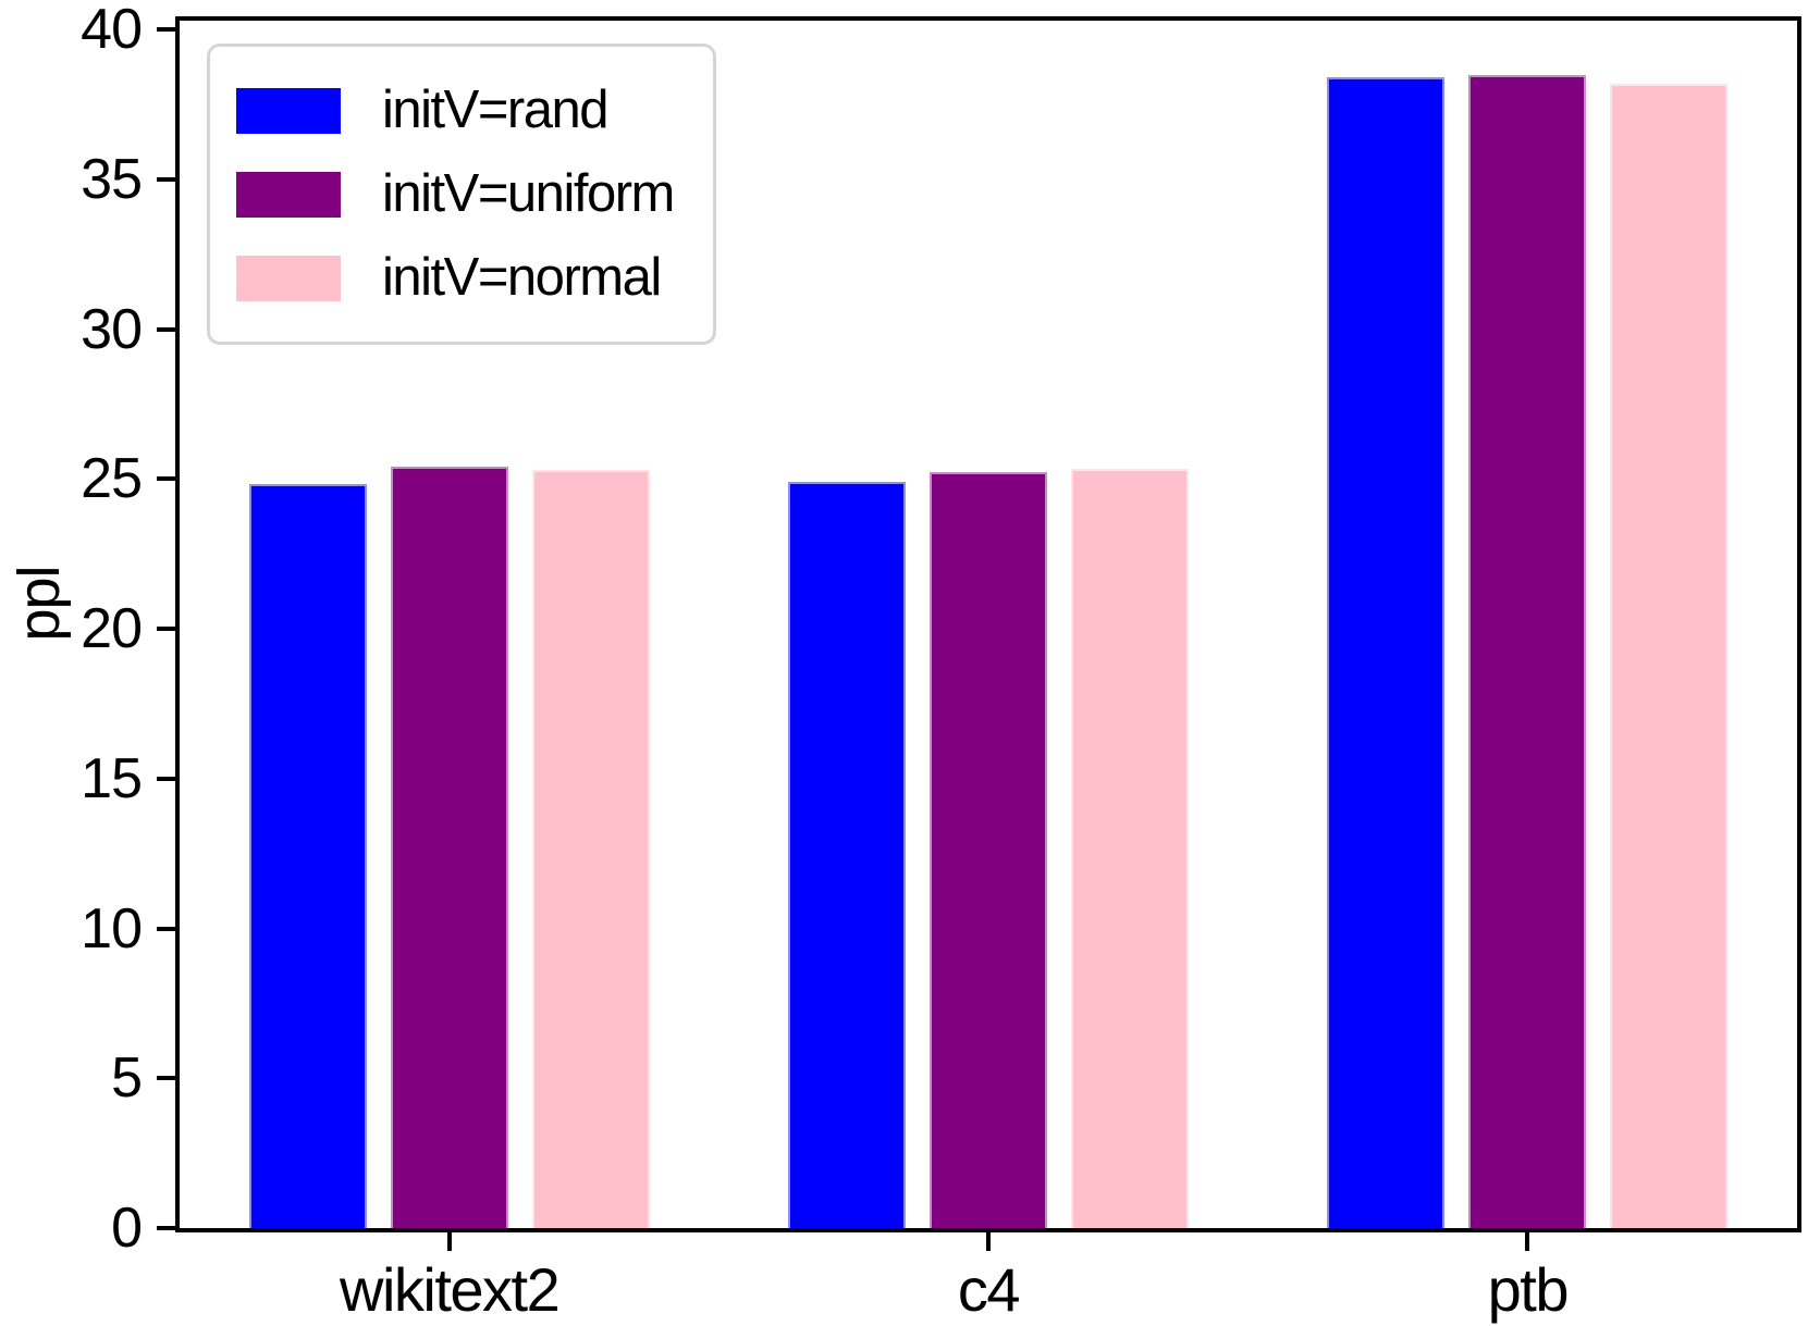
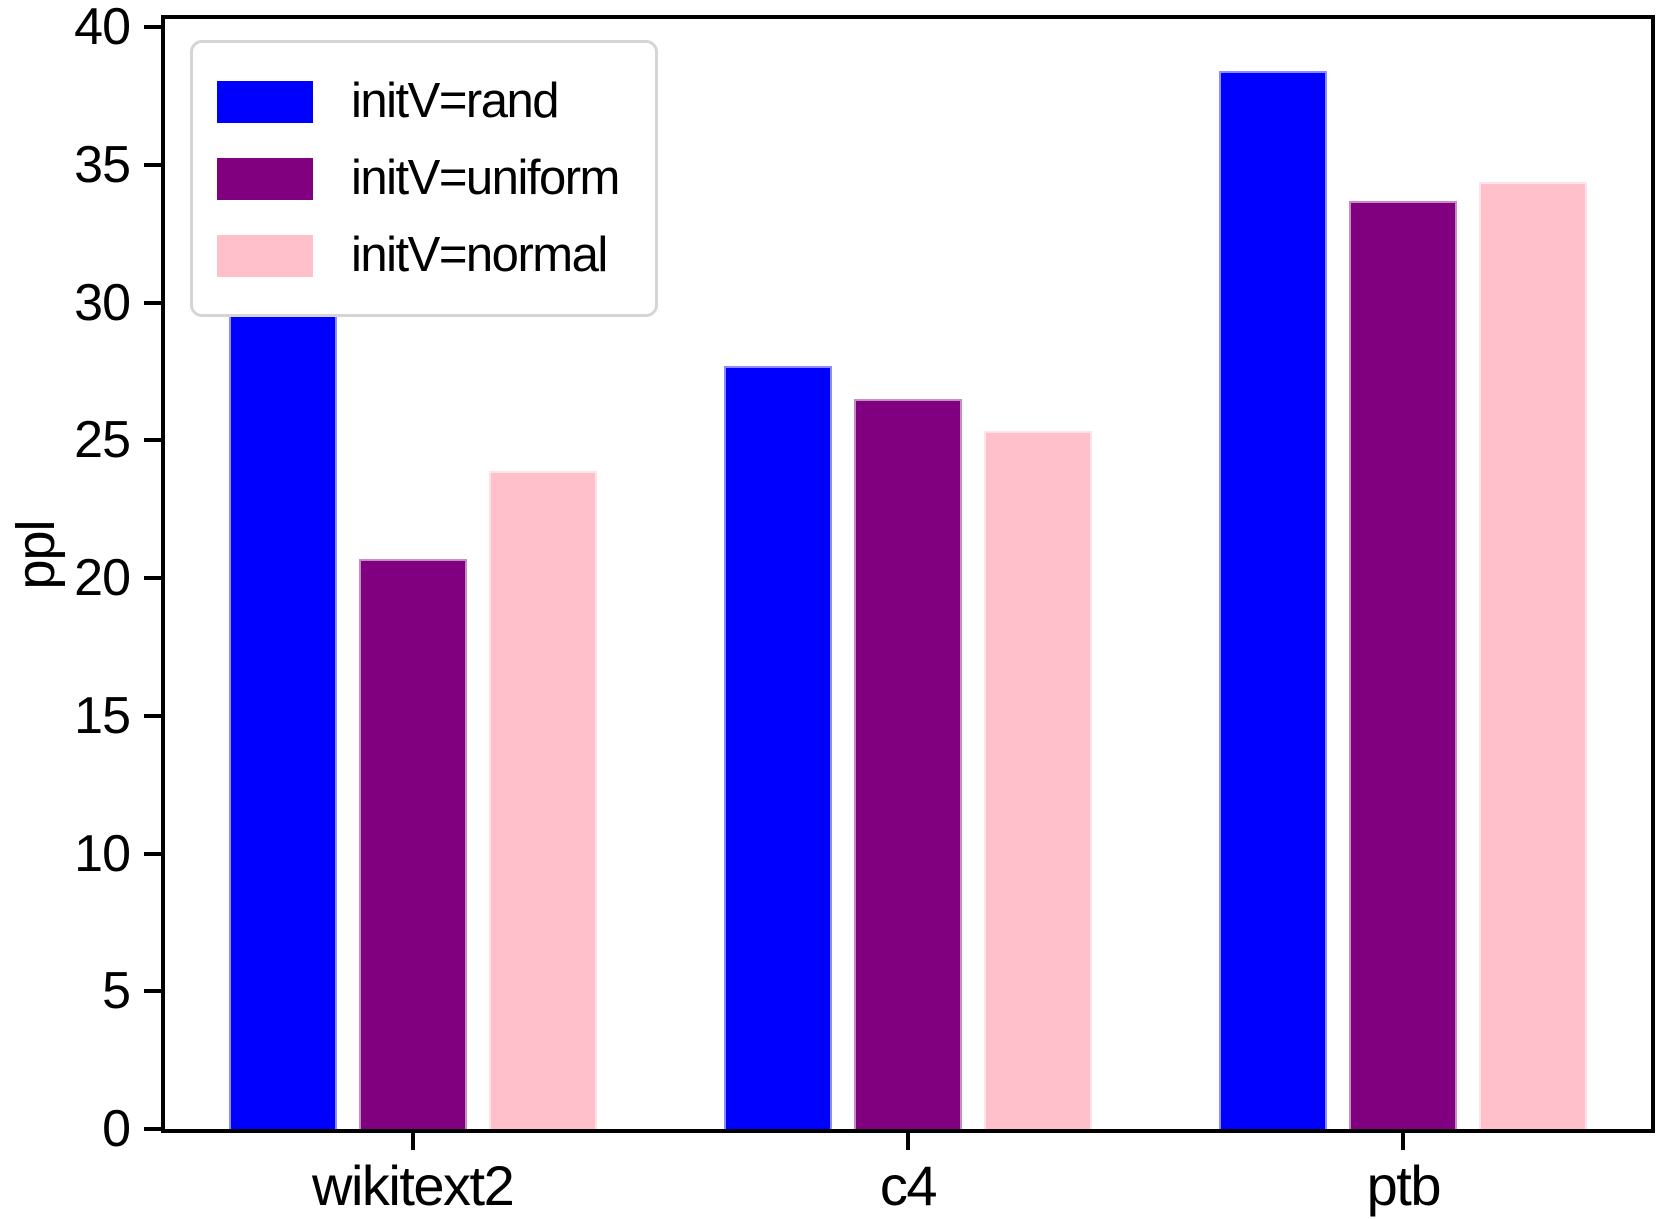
initV=rand/wikitext2: 24.9 -> 30.8
initV=uniform/wikitext2: 25.4 -> 20.7
initV=normal/wikitext2: 25.3 -> 23.9
initV=rand/c4: 24.9 -> 27.7
initV=uniform/c4: 25.2 -> 26.5
initV=uniform/ptb: 38.5 -> 33.7
initV=normal/ptb: 38.2 -> 34.4
